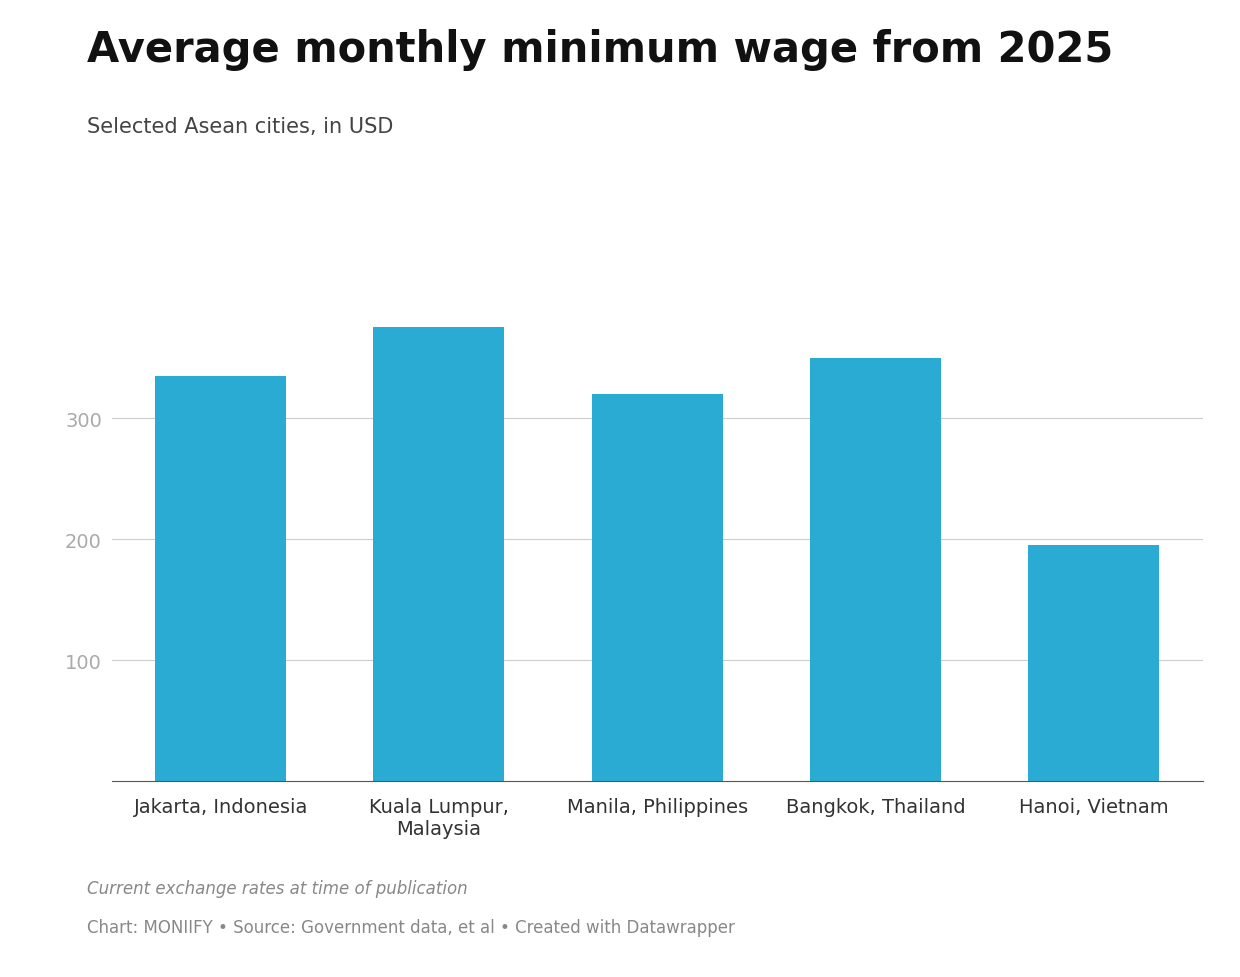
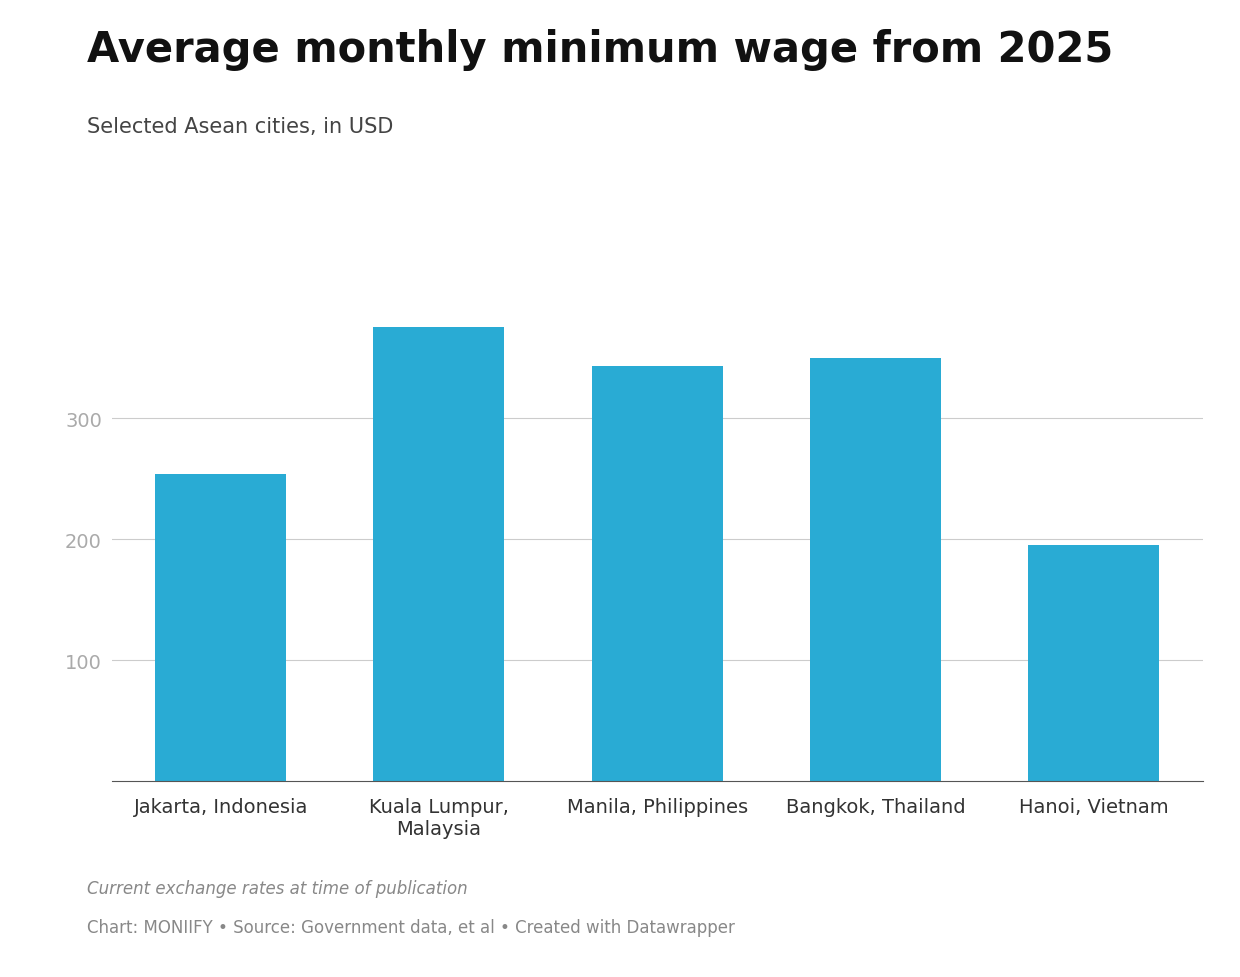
Jakarta, Indonesia: 335 -> 254
Manila, Philippines: 320 -> 343
